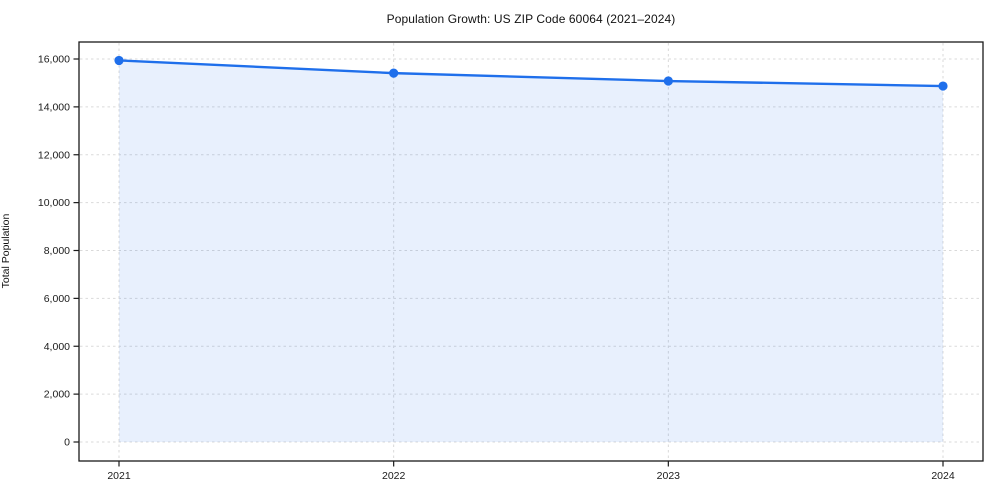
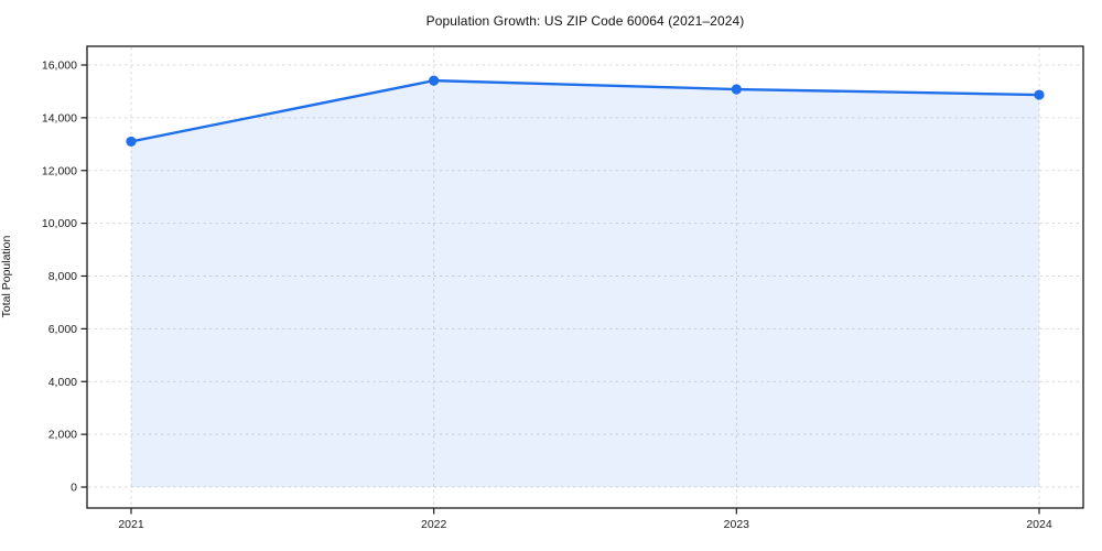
2021: 15900 -> 13100
